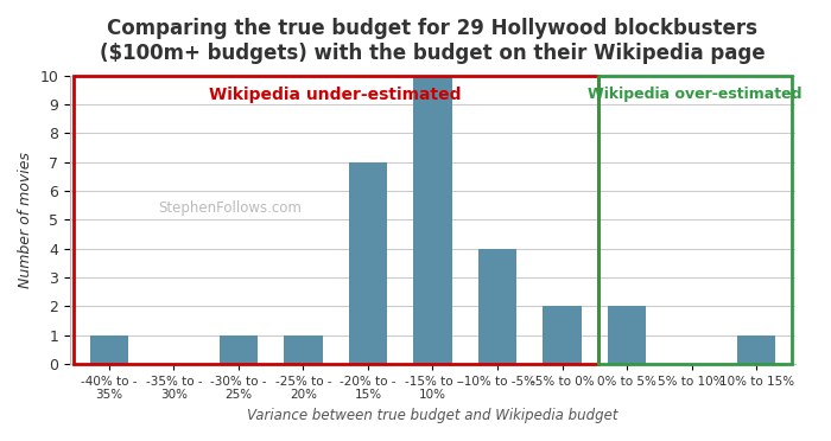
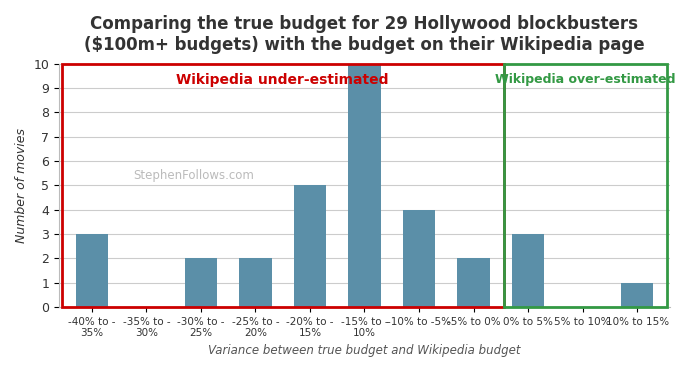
-40% to - 35%: 1 -> 3
-30% to - 25%: 1 -> 2
-25% to - 20%: 1 -> 2
-20% to - 15%: 7 -> 5
0% to 5%: 2 -> 3
